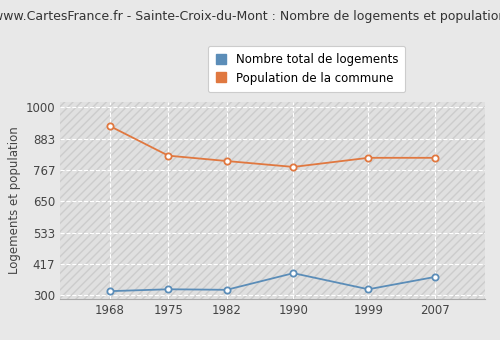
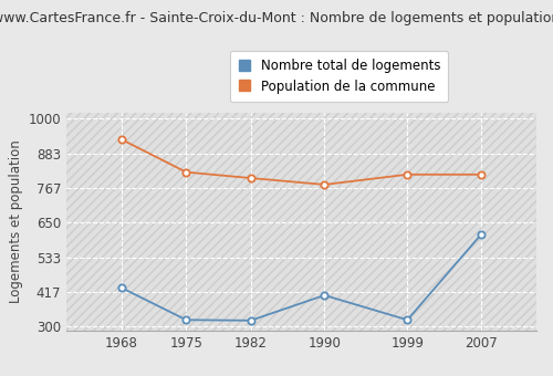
Nombre total de logements/1968: 315 -> 430
Nombre total de logements/1990: 382 -> 405
Nombre total de logements/2007: 368 -> 610
